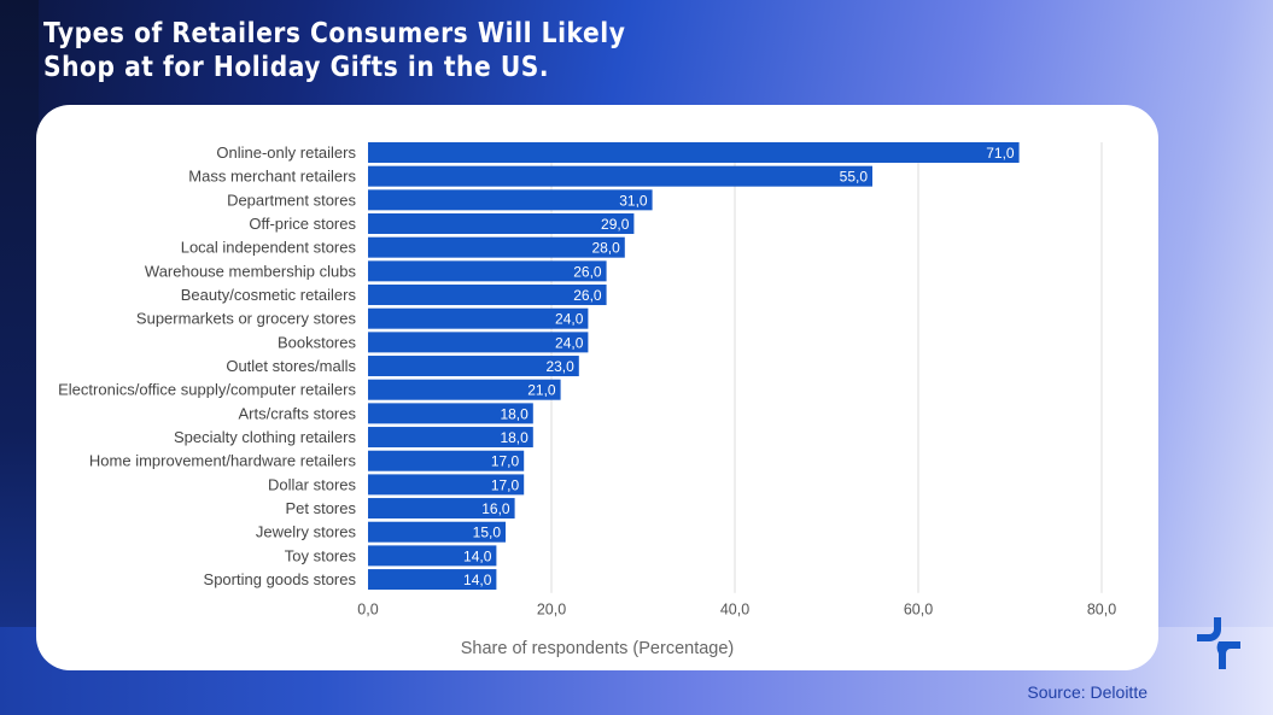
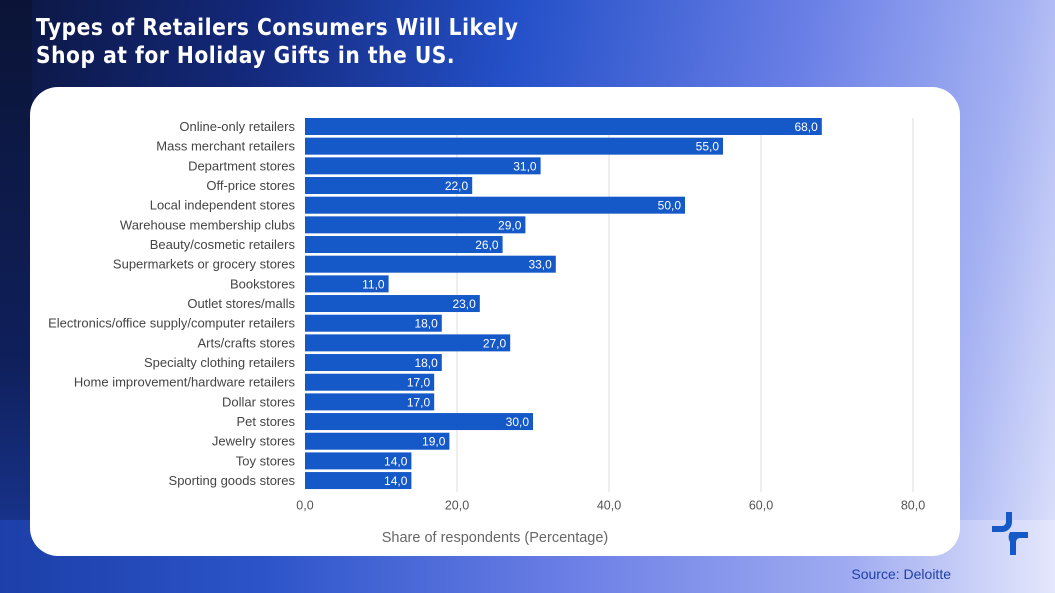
Online-only retailers: 71,0 -> 68,0
Off-price stores: 29,0 -> 22,0
Local independent stores: 28,0 -> 50,0
Warehouse membership clubs: 26,0 -> 29,0
Supermarkets or grocery stores: 24,0 -> 33,0
Bookstores: 24,0 -> 11,0
Electronics/office supply/computer retailers: 21,0 -> 18,0
Arts/crafts stores: 18,0 -> 27,0
Pet stores: 16,0 -> 30,0
Jewelry stores: 15,0 -> 19,0
